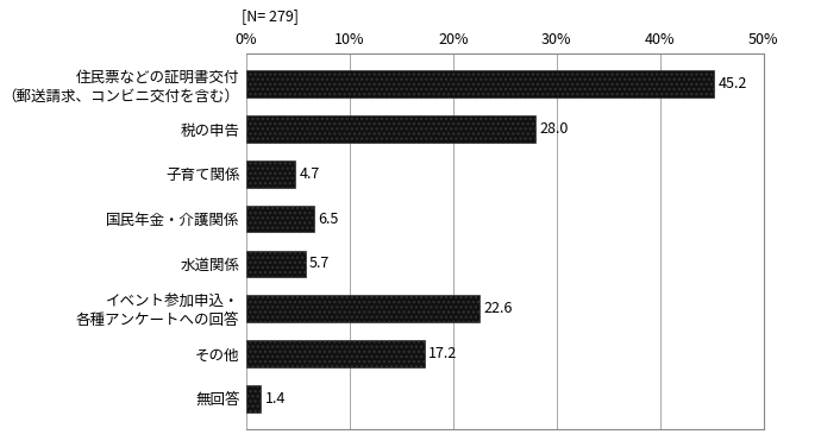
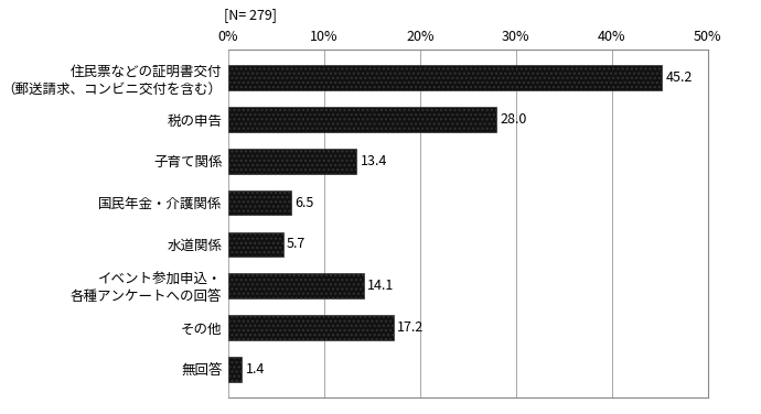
子育て関係: 4.7 -> 13.4
イベント参加申込・ 各種アンケートへの回答: 22.6 -> 14.1
